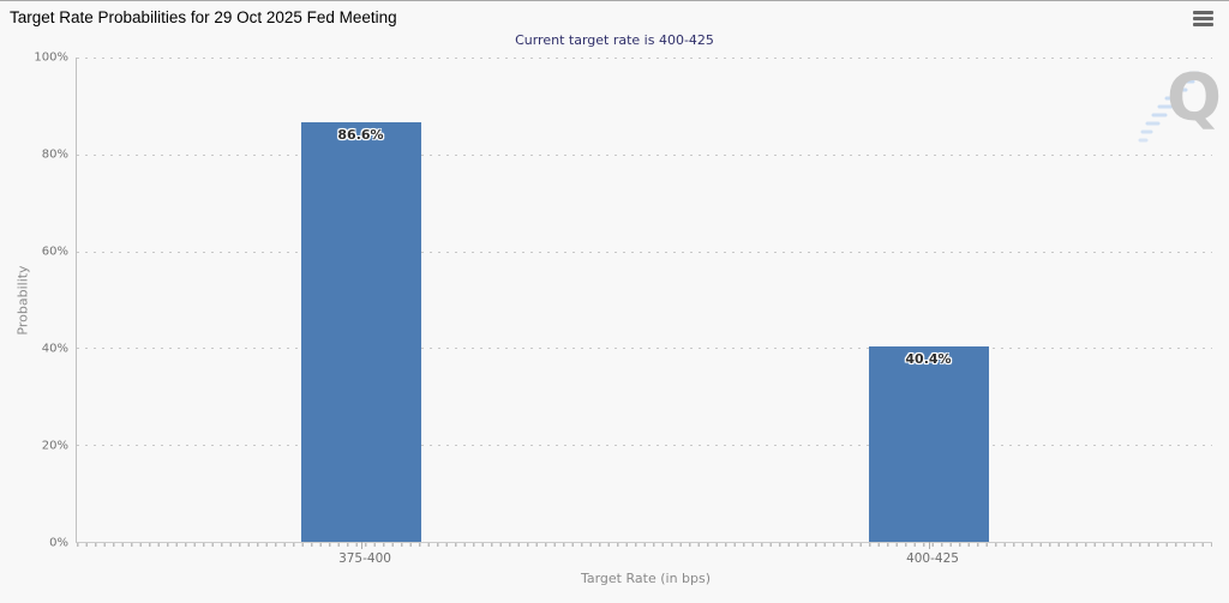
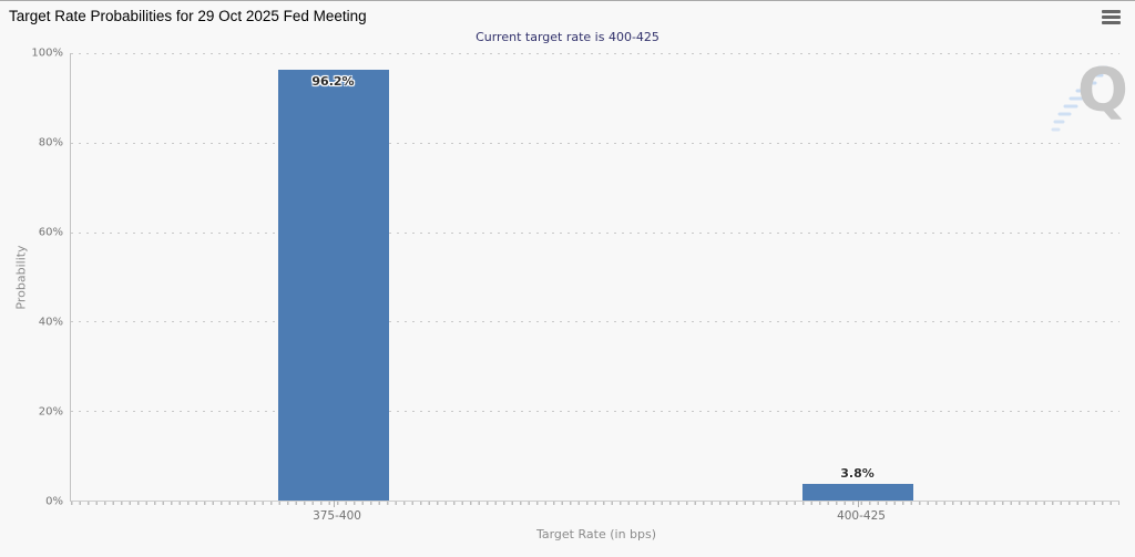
375-400: 86.6% -> 96.2%
400-425: 40.4% -> 3.8%
